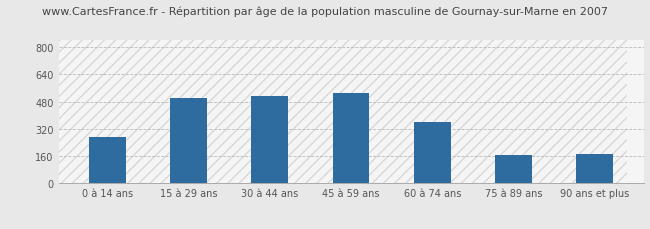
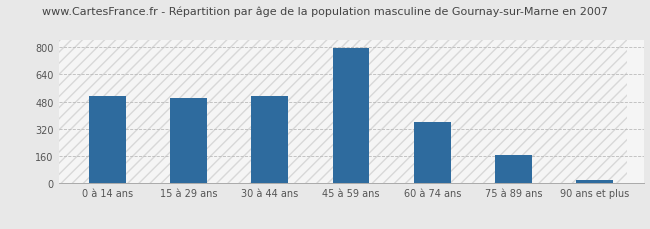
0 à 14 ans: 270 -> 510
45 à 59 ans: 530 -> 800
90 ans et plus: 170 -> 20
